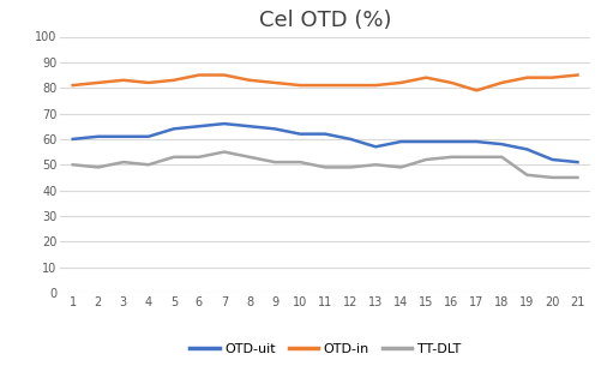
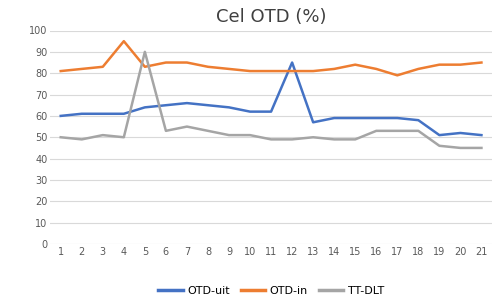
OTD-in/4: 82 -> 95
TT-DLT/5: 53 -> 90
OTD-uit/12: 60 -> 85
TT-DLT/15: 52 -> 49
OTD-uit/19: 56 -> 51
